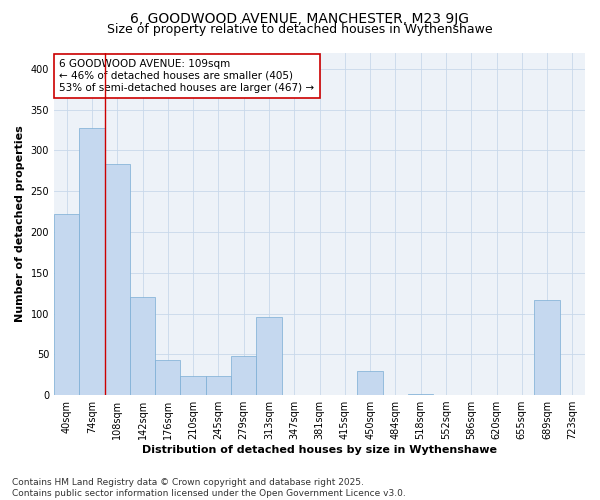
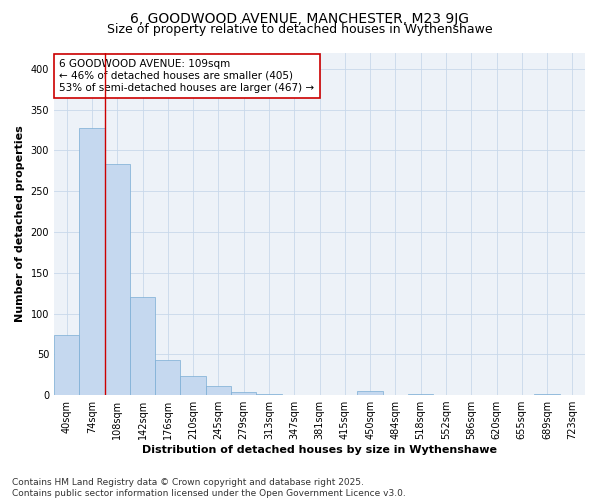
40sqm: 222 -> 74
245sqm: 24 -> 11
279sqm: 48 -> 4
313sqm: 96 -> 1
450sqm: 30 -> 5
689sqm: 116 -> 1
